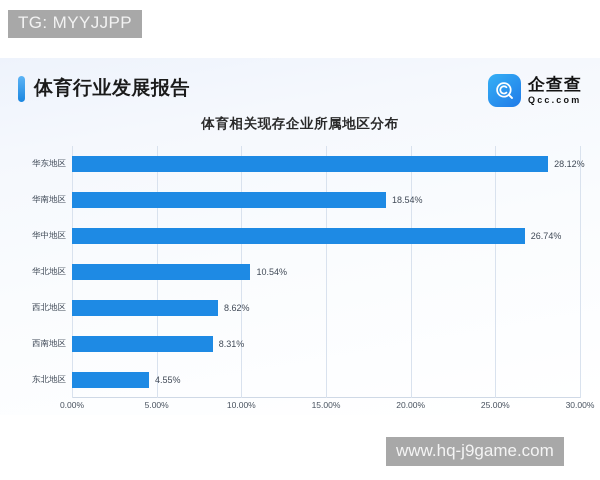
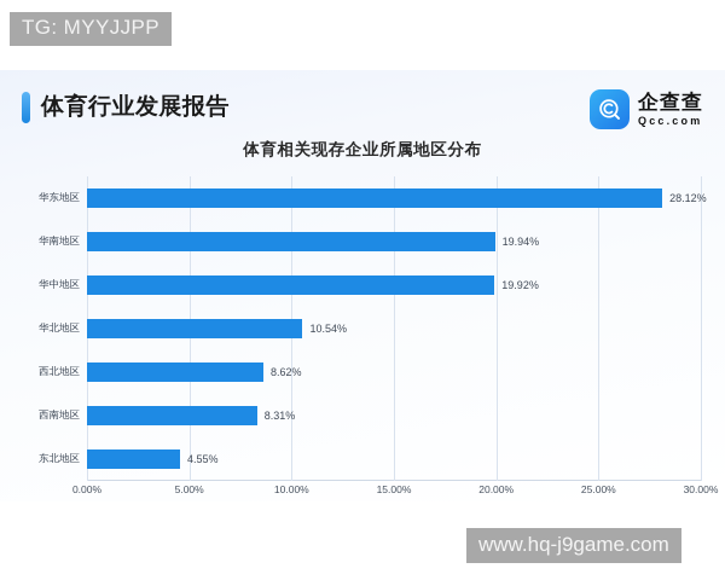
华南地区: 18.54% -> 19.94%
华中地区: 26.74% -> 19.92%
